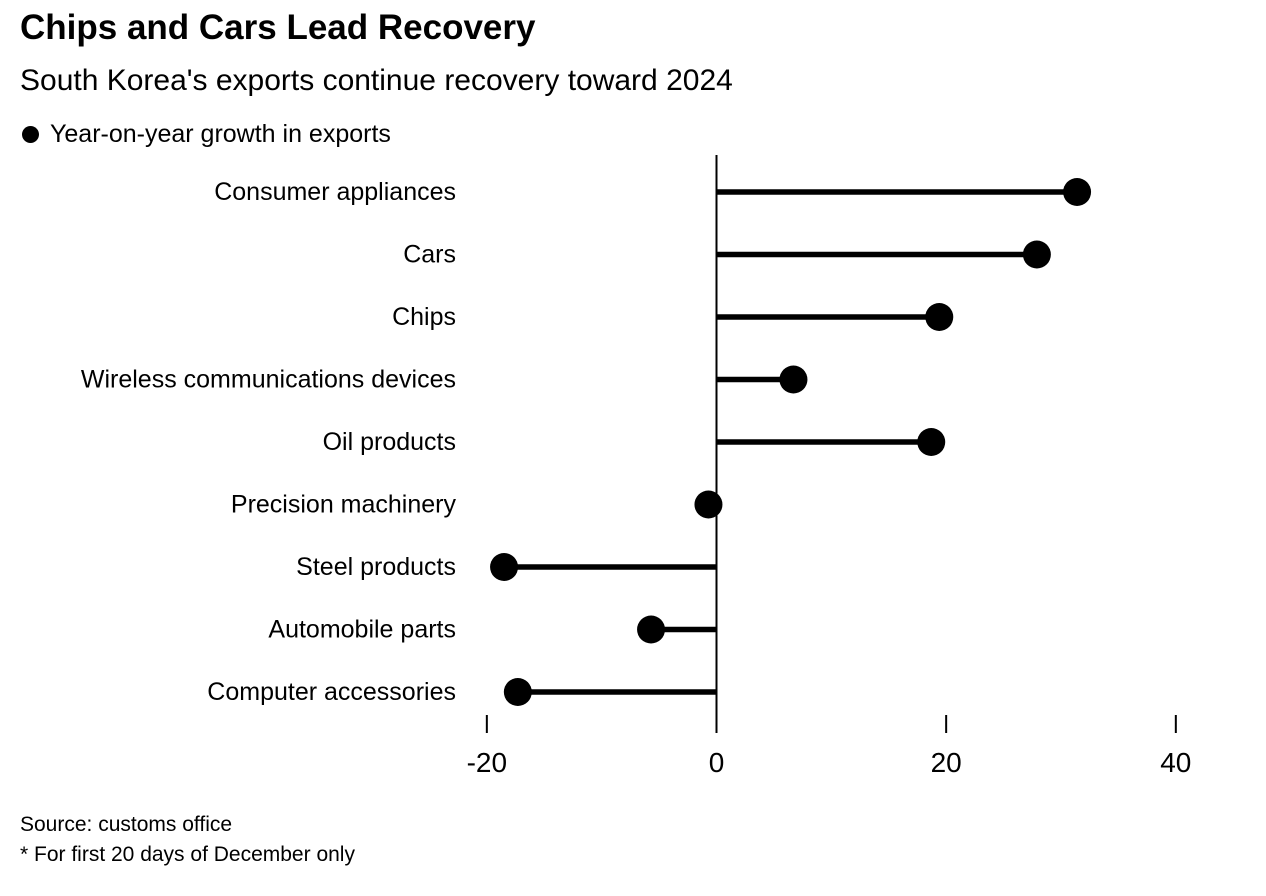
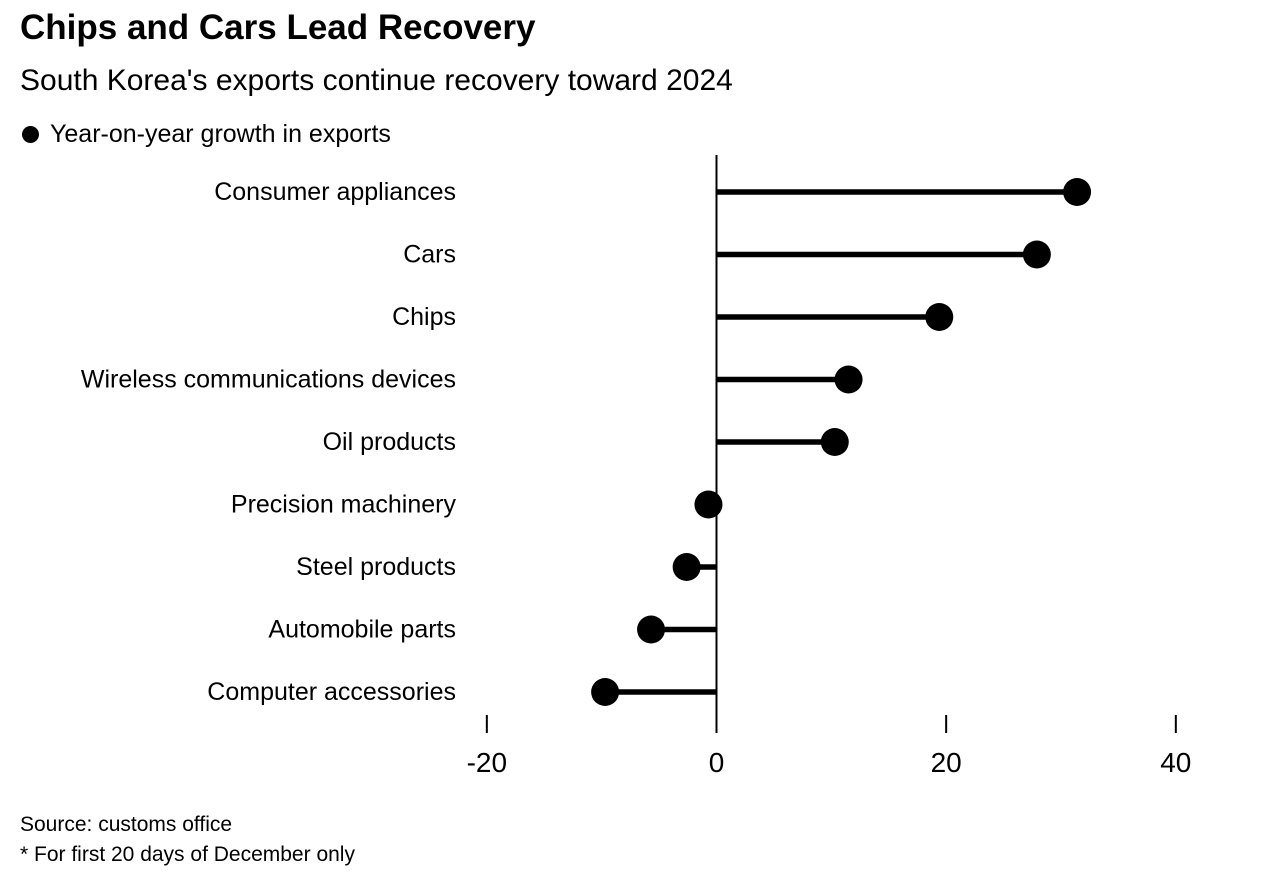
Wireless communications devices: 6.7 -> 11.5
Oil products: 18.7 -> 10.3
Steel products: -18.5 -> -2.6
Computer accessories: -17.3 -> -9.7
